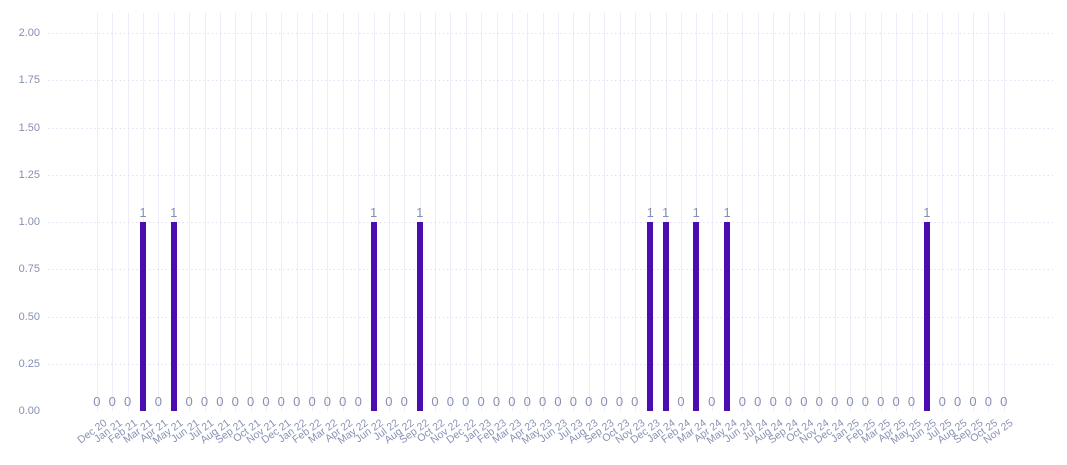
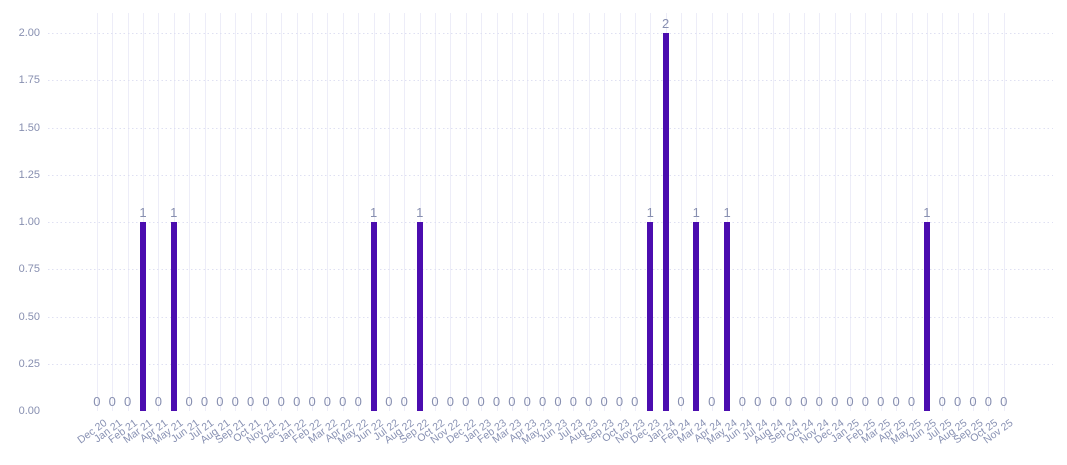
Jan 24: 1 -> 2
